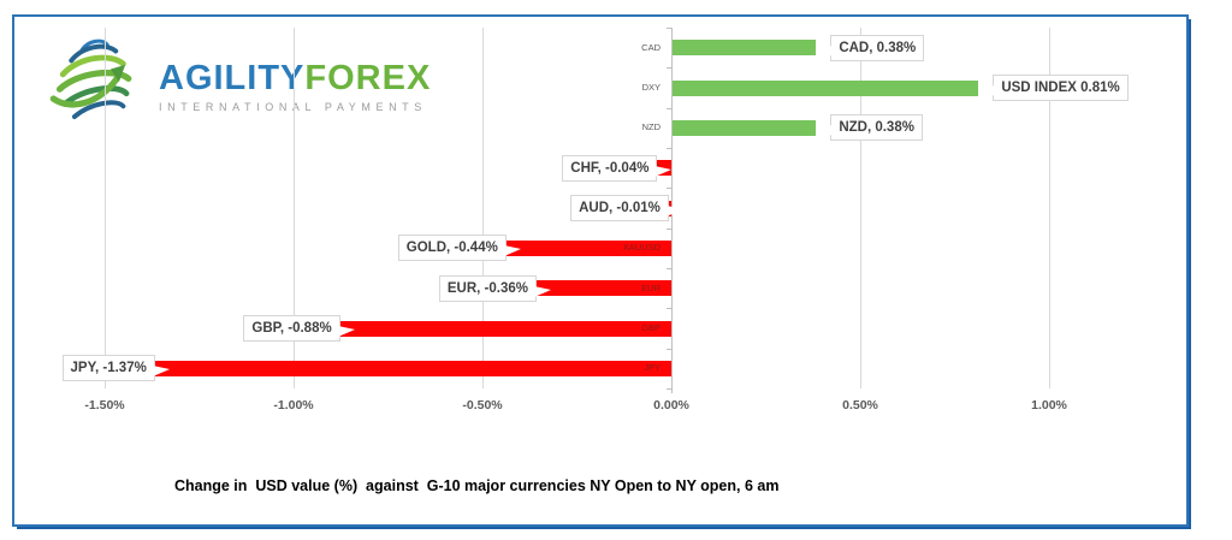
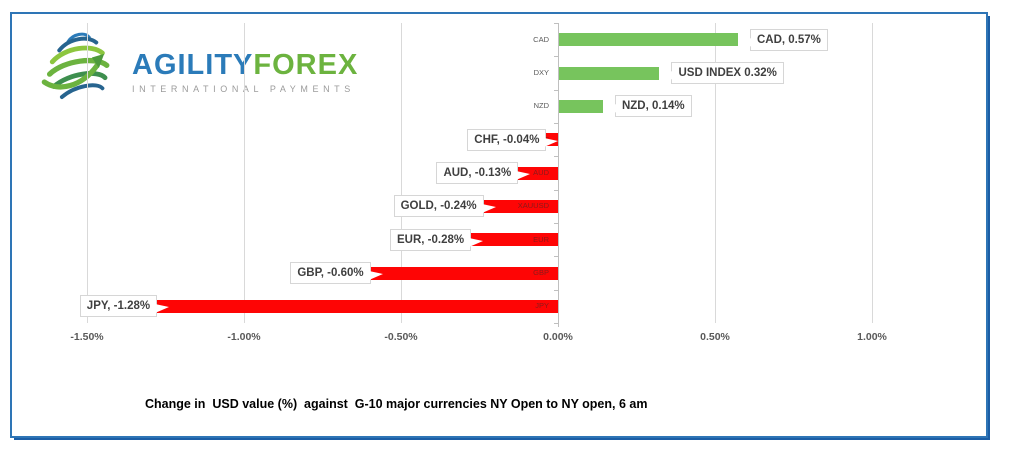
CAD: 0.38% -> 0.57%
DXY: 0.81% -> 0.32%
NZD: 0.38% -> 0.14%
AUD: -0.01% -> -0.13%
XAUUSD: -0.44% -> -0.24%
EUR: -0.36% -> -0.28%
GBP: -0.88% -> -0.60%
JPY: -1.37% -> -1.28%
